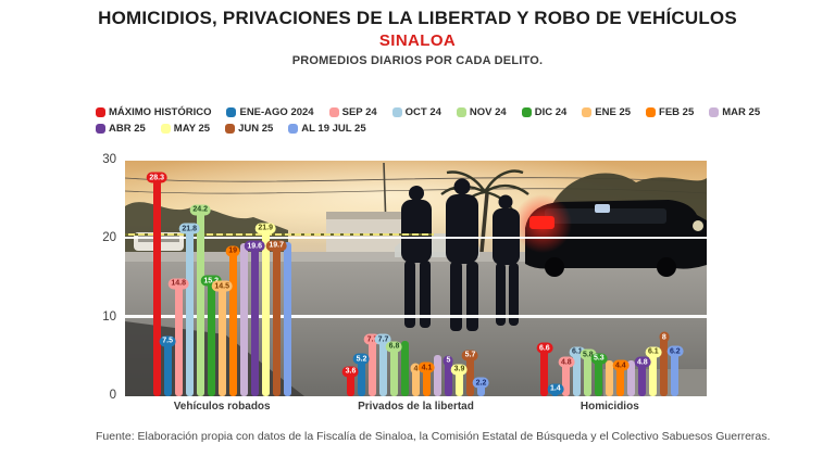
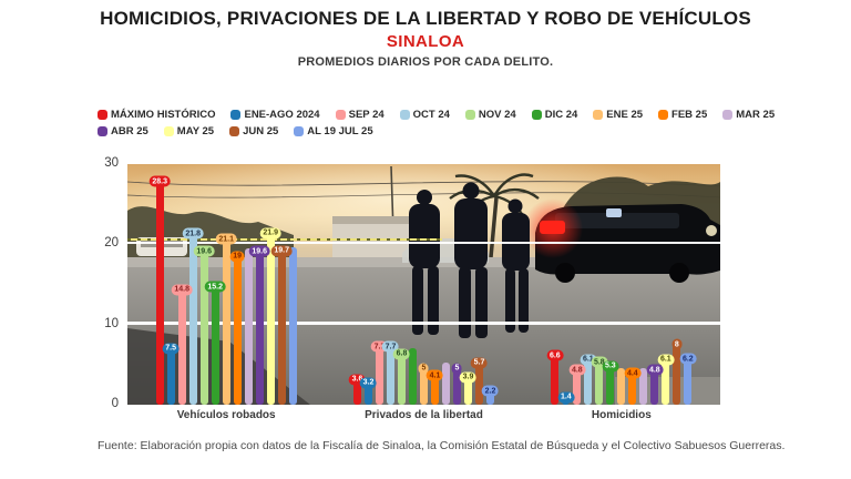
NOV 24/Vehículos robados: 24.2 -> 19.6
ENE 25/Vehículos robados: 14.5 -> 21.1
ENE-AGO 2024/Privados de la libertad: 5.2 -> 3.2
ENE 25/Privados de la libertad: 4 -> 5
